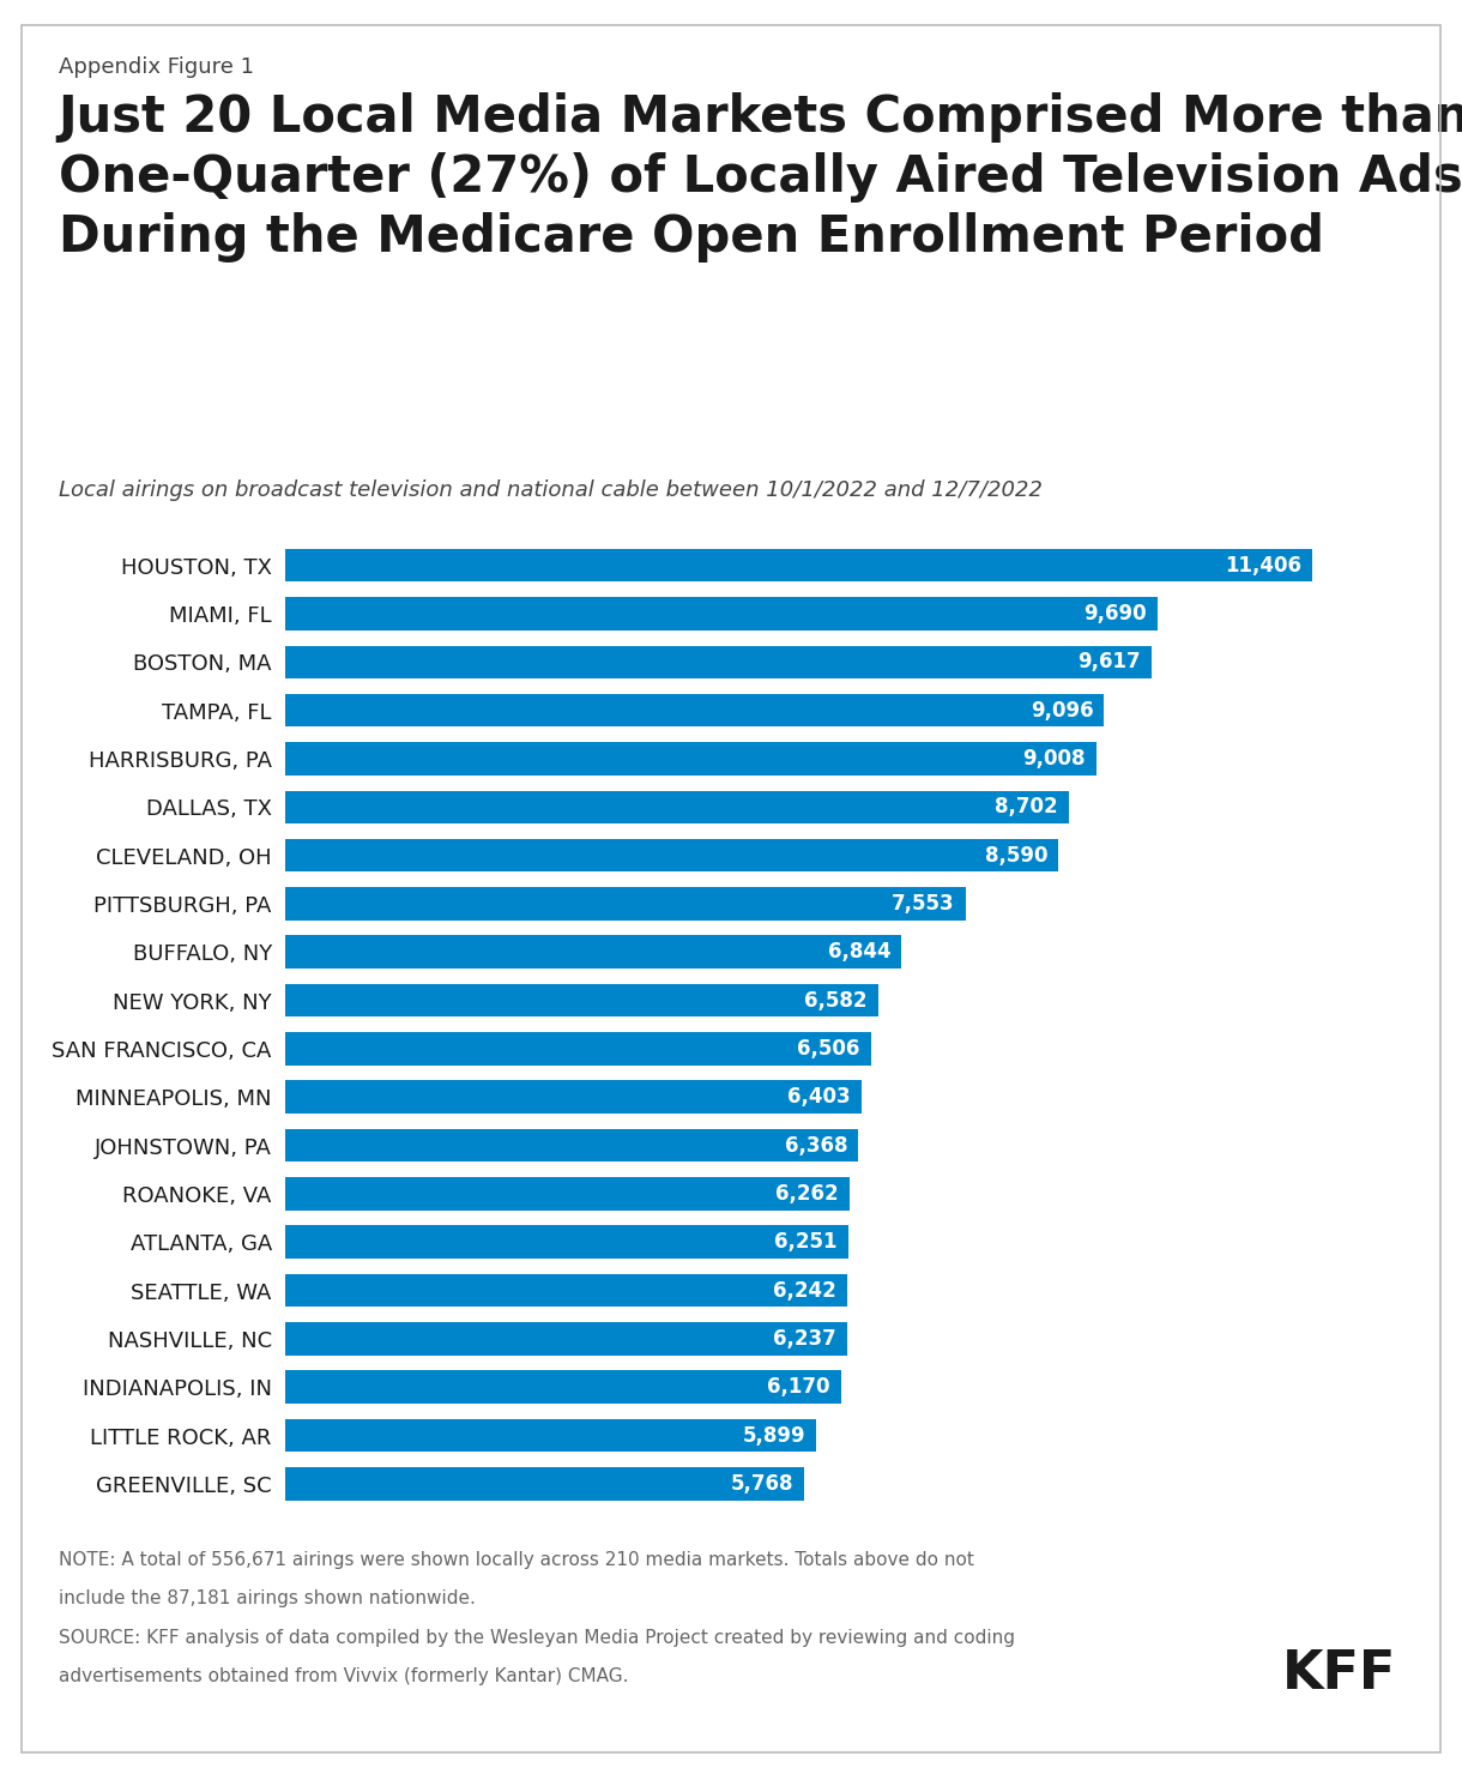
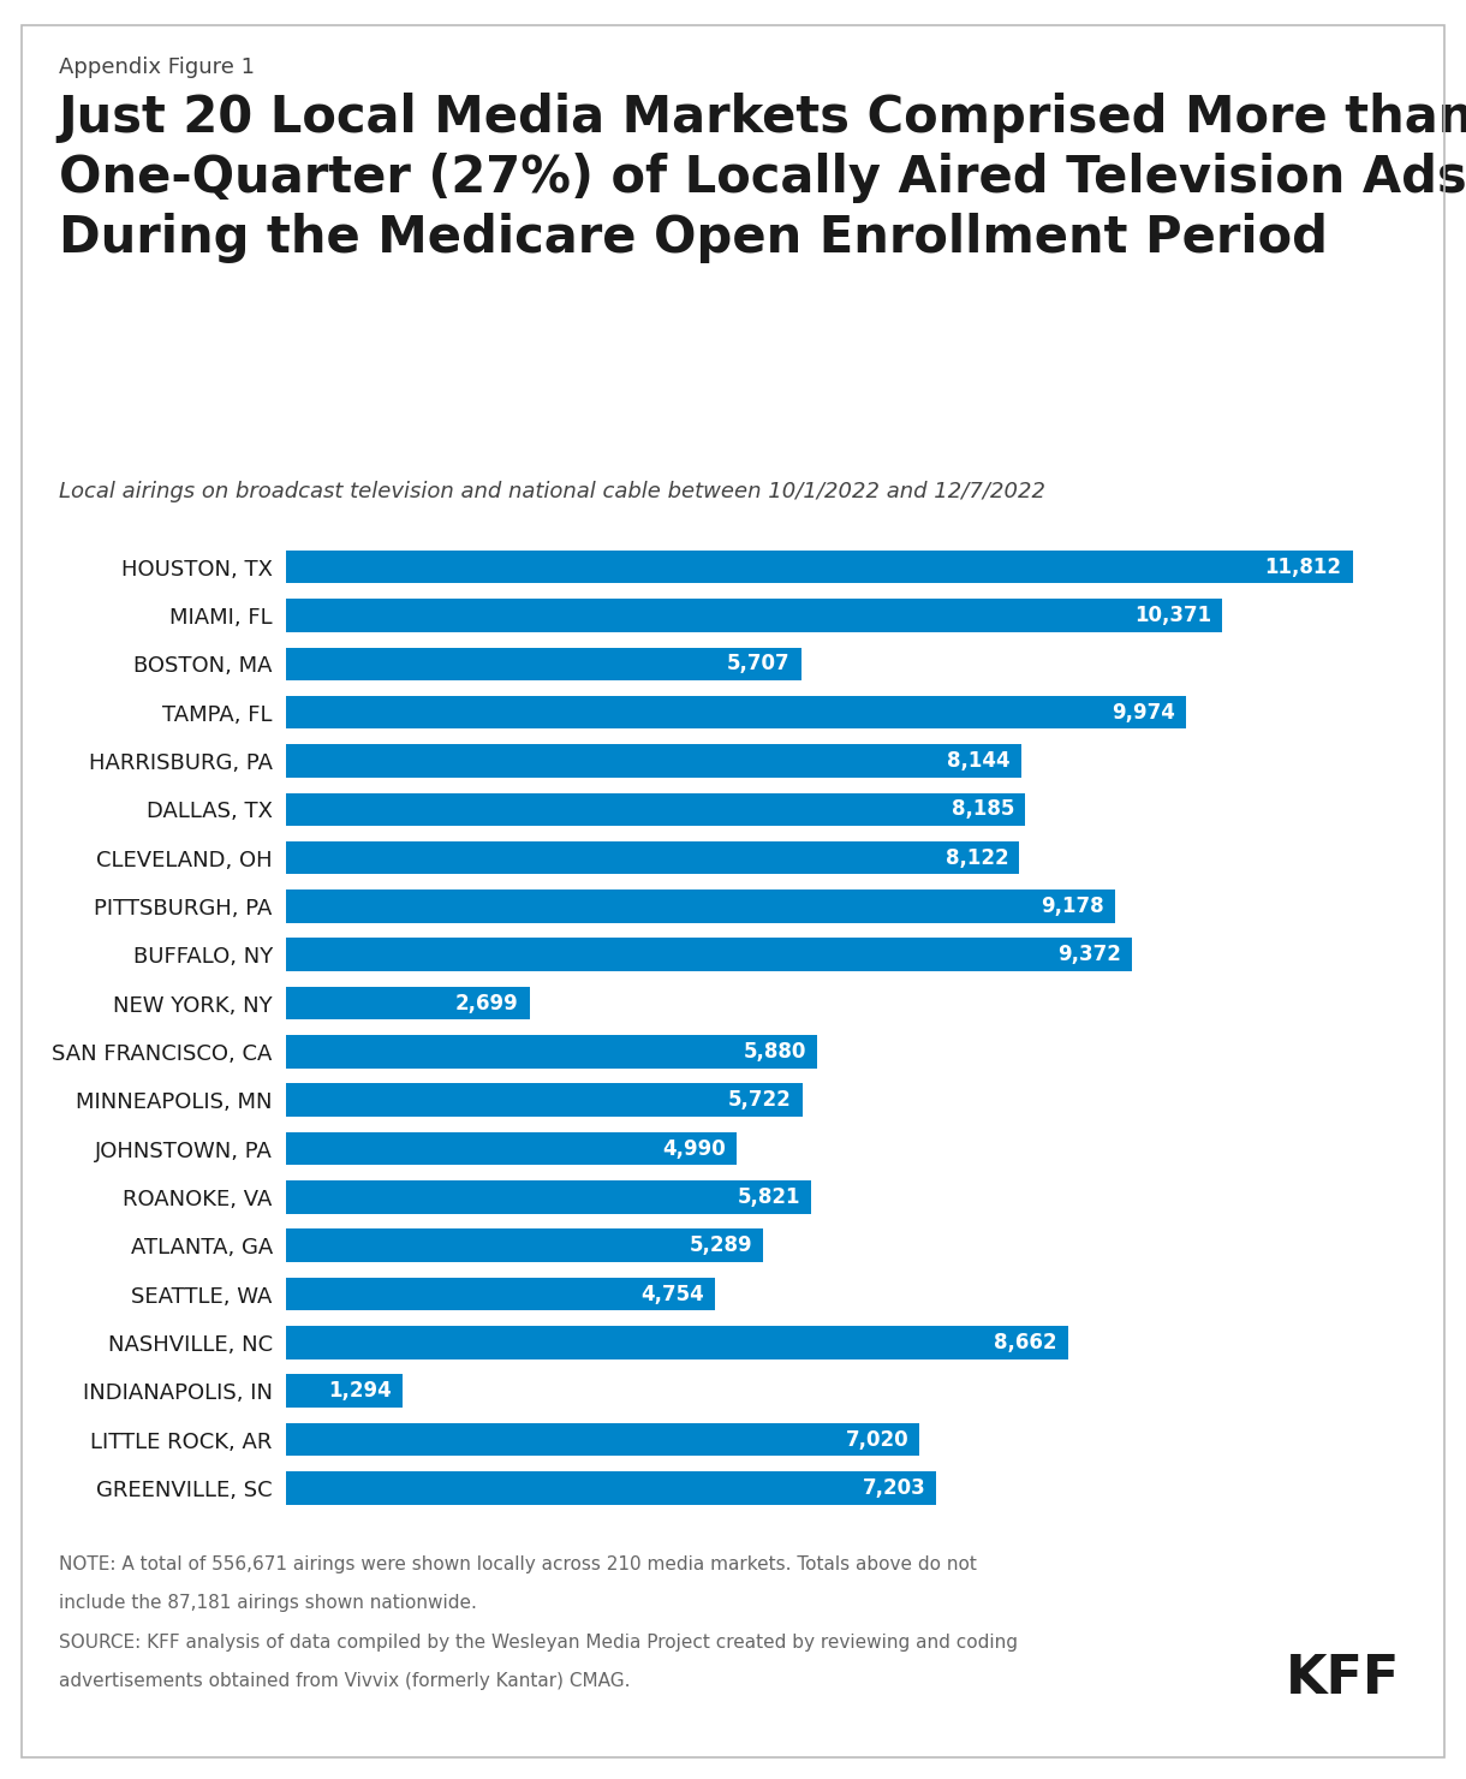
HOUSTON, TX: 11,406 -> 11,812
MIAMI, FL: 9,690 -> 10,371
BOSTON, MA: 9,617 -> 5,707
TAMPA, FL: 9,096 -> 9,974
HARRISBURG, PA: 9,008 -> 8,144
DALLAS, TX: 8,702 -> 8,185
CLEVELAND, OH: 8,590 -> 8,122
PITTSBURGH, PA: 7,553 -> 9,178
BUFFALO, NY: 6,844 -> 9,372
NEW YORK, NY: 6,582 -> 2,699
SAN FRANCISCO, CA: 6,506 -> 5,880
MINNEAPOLIS, MN: 6,403 -> 5,722
JOHNSTOWN, PA: 6,368 -> 4,990
ROANOKE, VA: 6,262 -> 5,821
ATLANTA, GA: 6,251 -> 5,289
SEATTLE, WA: 6,242 -> 4,754
NASHVILLE, NC: 6,237 -> 8,662
INDIANAPOLIS, IN: 6,170 -> 1,294
LITTLE ROCK, AR: 5,899 -> 7,020
GREENVILLE, SC: 5,768 -> 7,203
